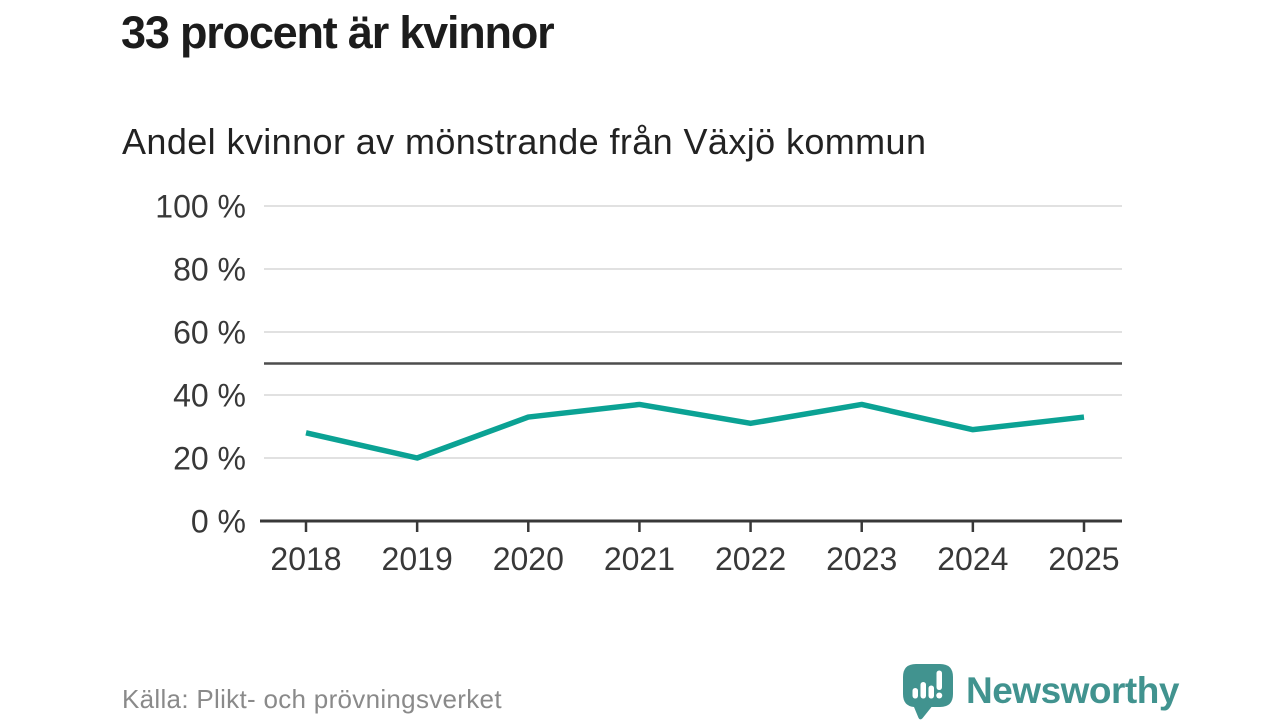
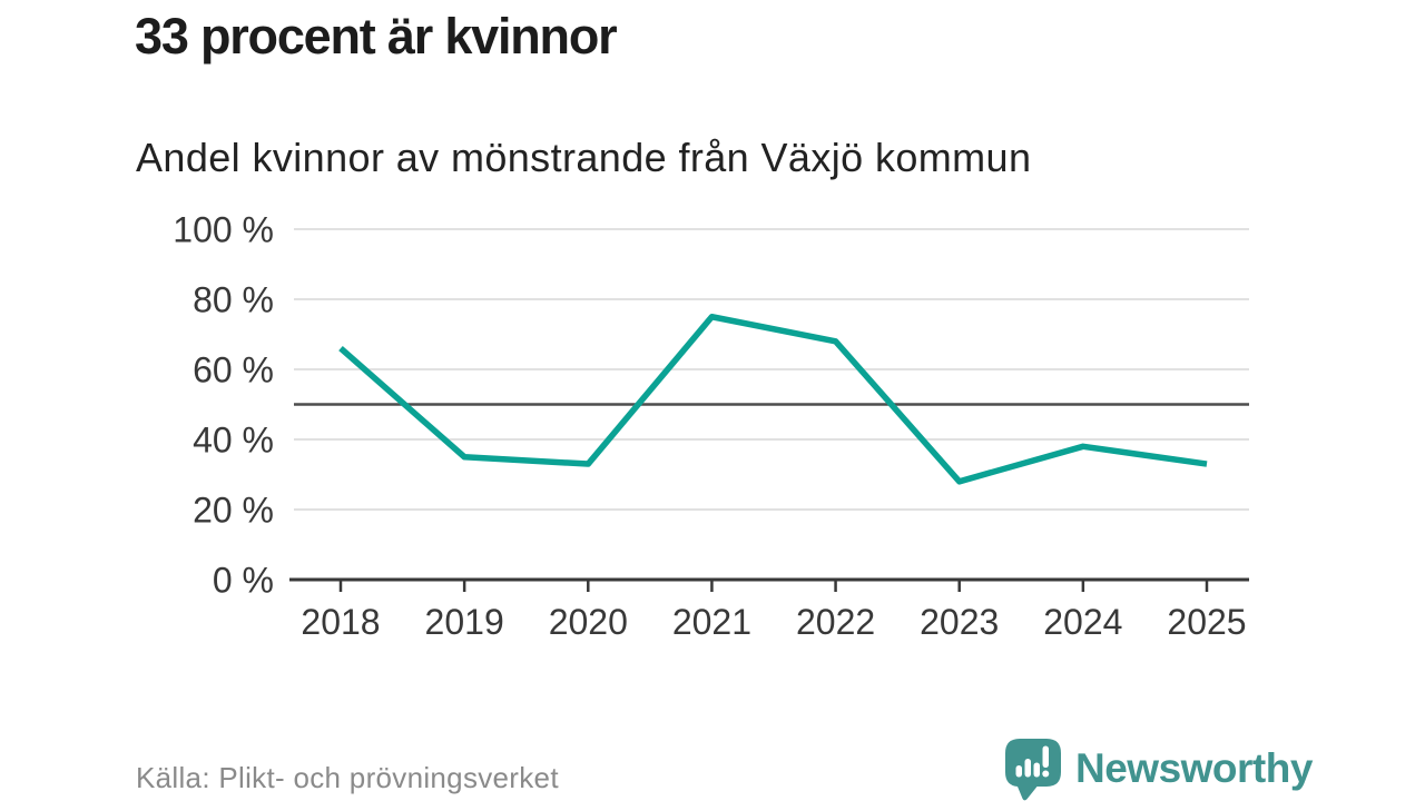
2018: 28% -> 66%
2019: 20% -> 35%
2021: 37% -> 75%
2022: 31% -> 68%
2023: 37% -> 28%
2024: 29% -> 38%
